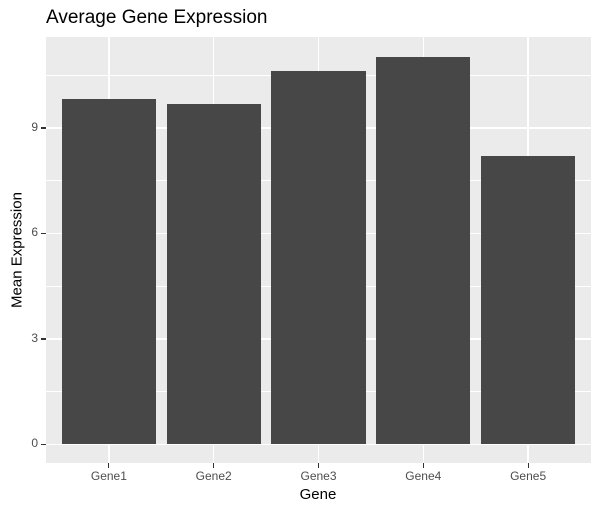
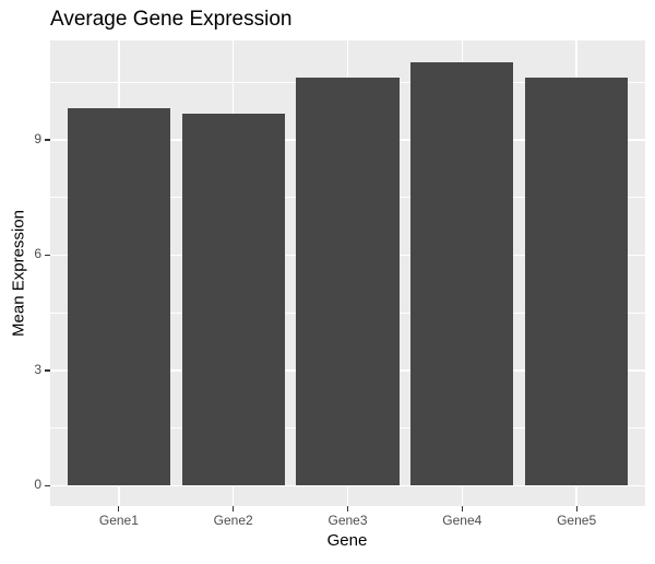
Gene5: 8.2 -> 10.6
